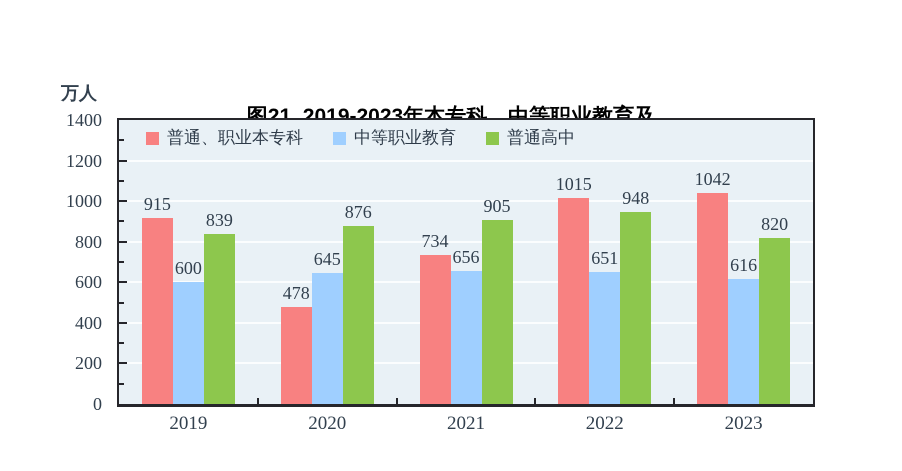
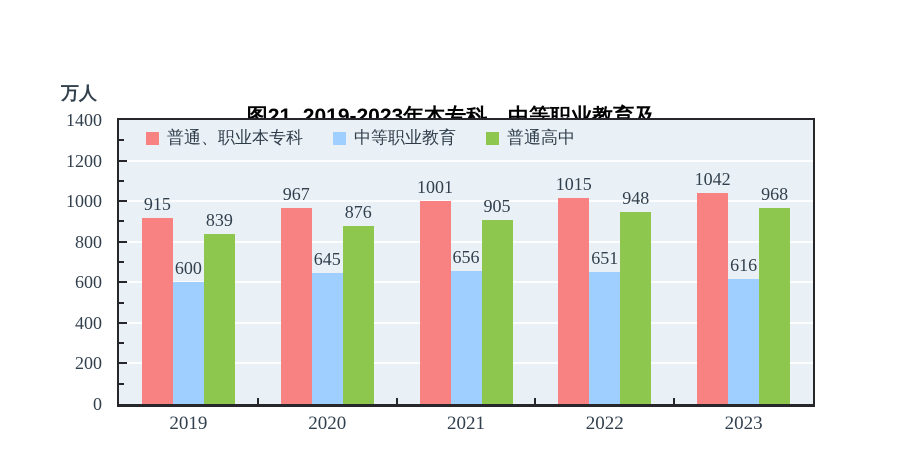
普通、职业本专科/2020: 478 -> 967
普通、职业本专科/2021: 734 -> 1001
普通高中/2023: 820 -> 968
